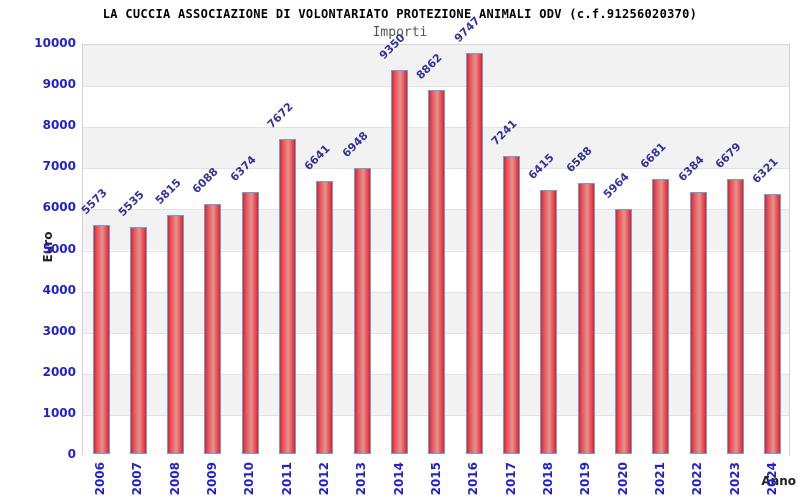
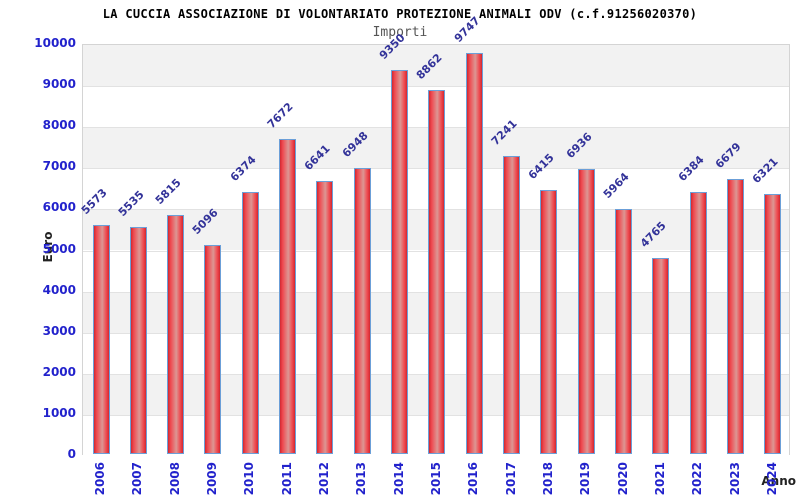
2009: 6088 -> 5096
2019: 6588 -> 6936
2021: 6681 -> 4765
